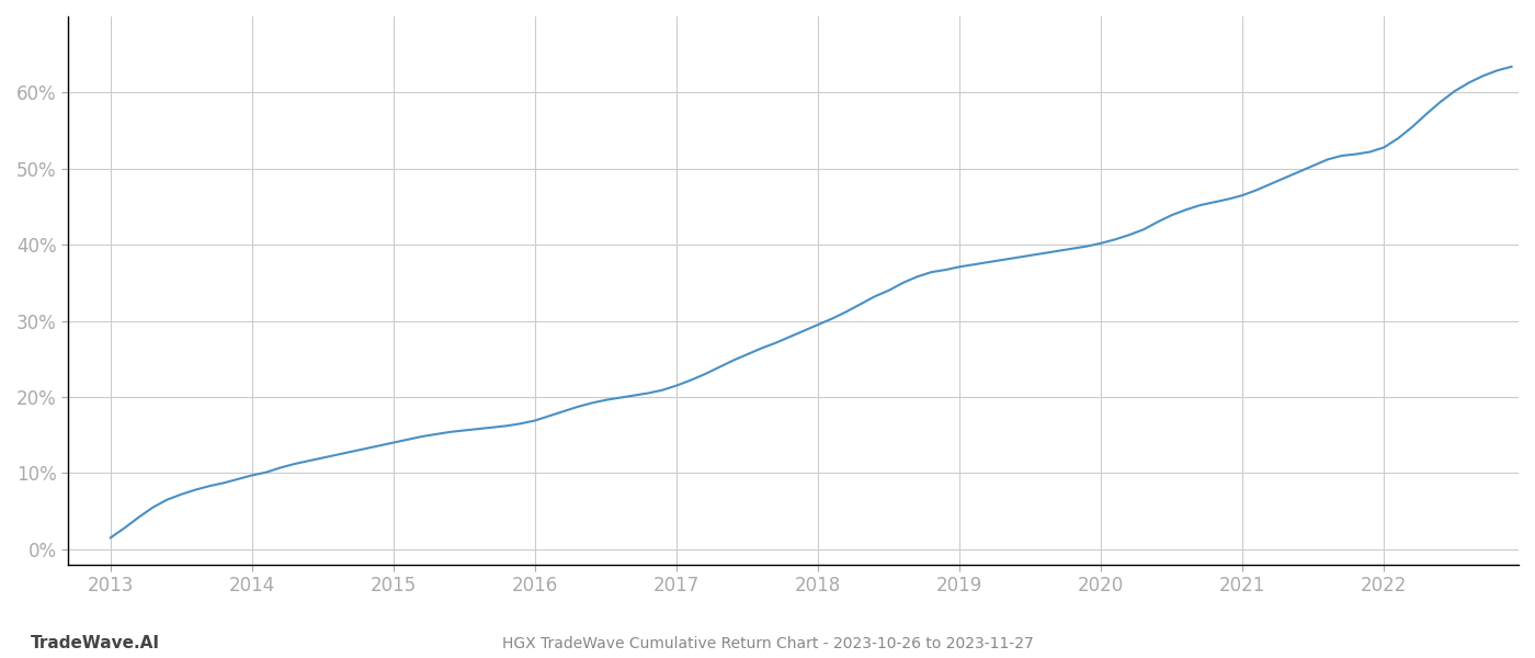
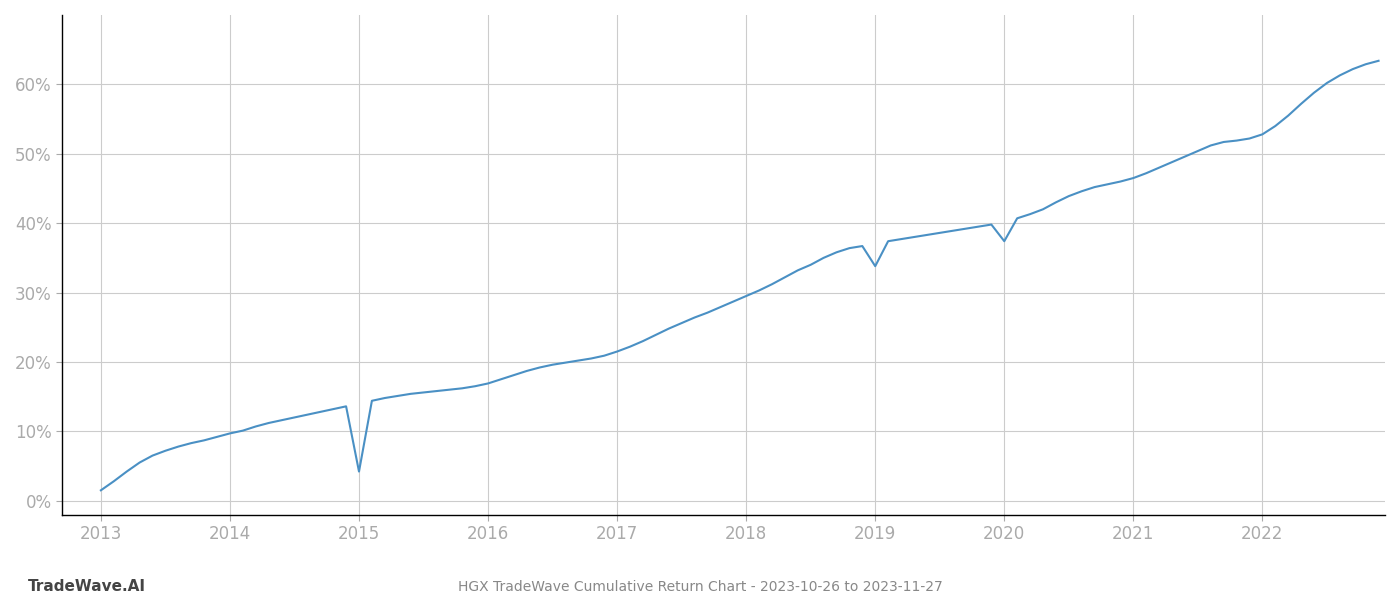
2015: 14.0% -> 4.2%
2019: 37.1% -> 33.8%
2020: 40.2% -> 37.4%
